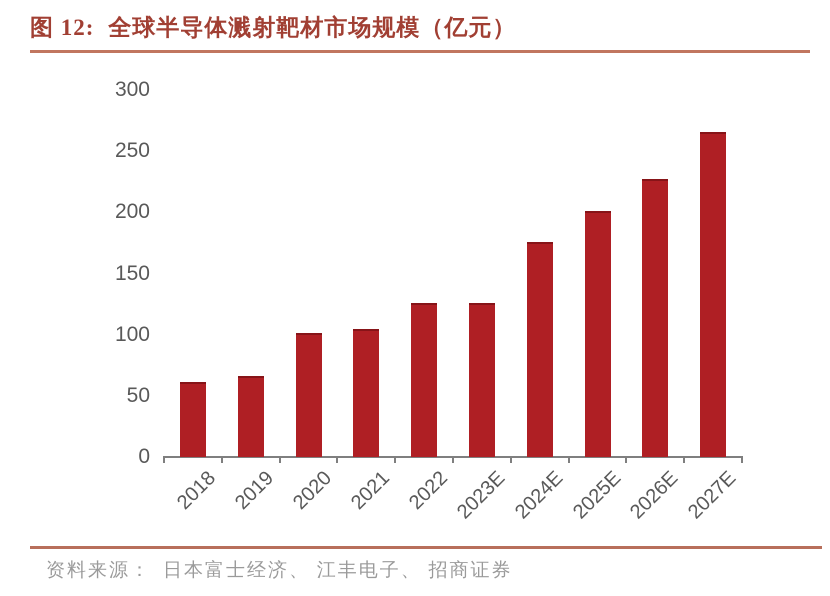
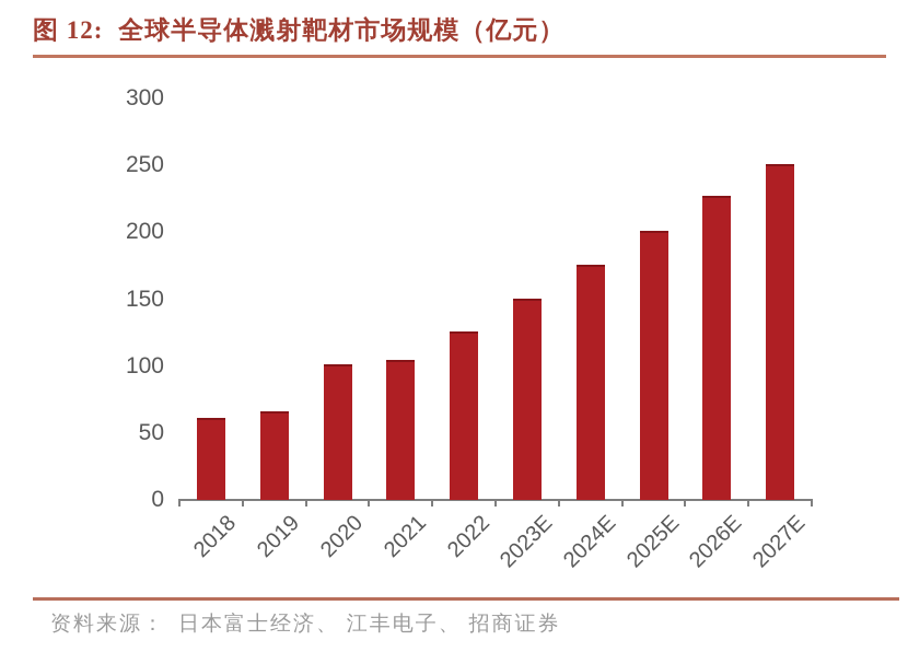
2023E: 126 -> 150
2027E: 266 -> 251
